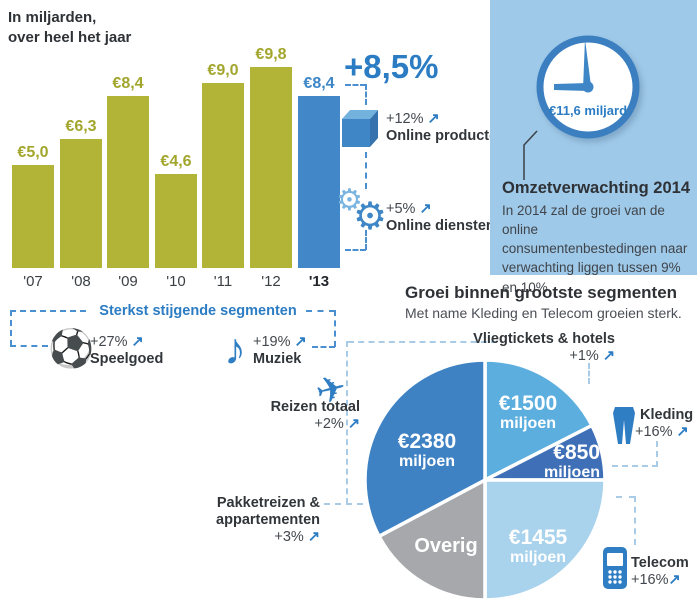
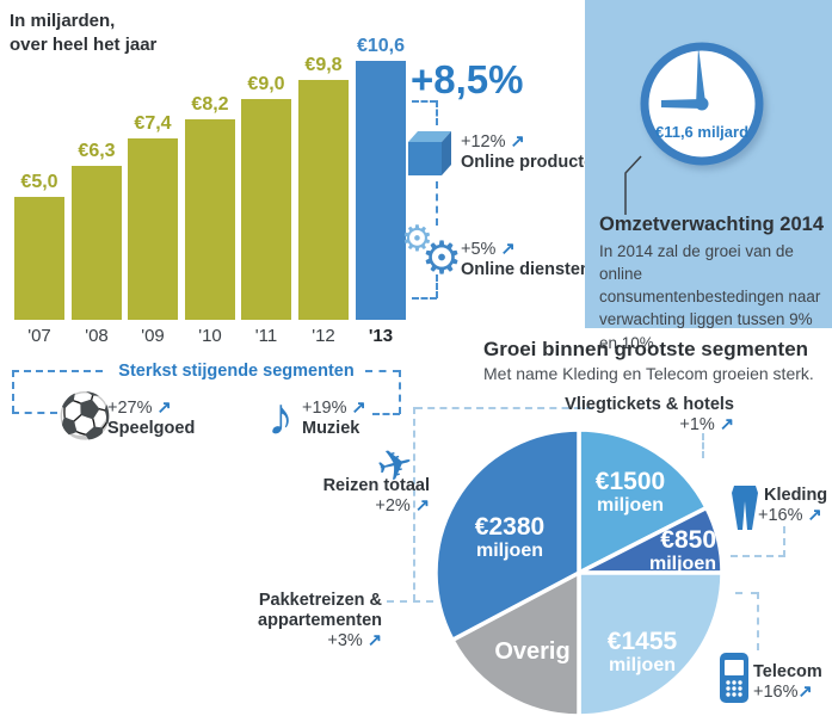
In miljarden, over heel het jaar/'09: €8,4 -> €7,4
In miljarden, over heel het jaar/'10: €4,6 -> €8,2
In miljarden, over heel het jaar/'13: €8,4 -> €10,6
